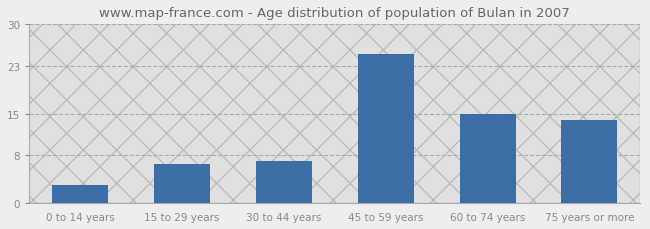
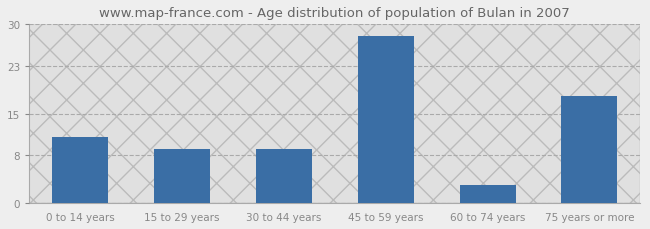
0 to 14 years: 3.0 -> 11.0
15 to 29 years: 6.5 -> 9.0
30 to 44 years: 7.0 -> 9.0
45 to 59 years: 25.0 -> 28.0
60 to 74 years: 15.0 -> 3.0
75 years or more: 14.0 -> 18.0
